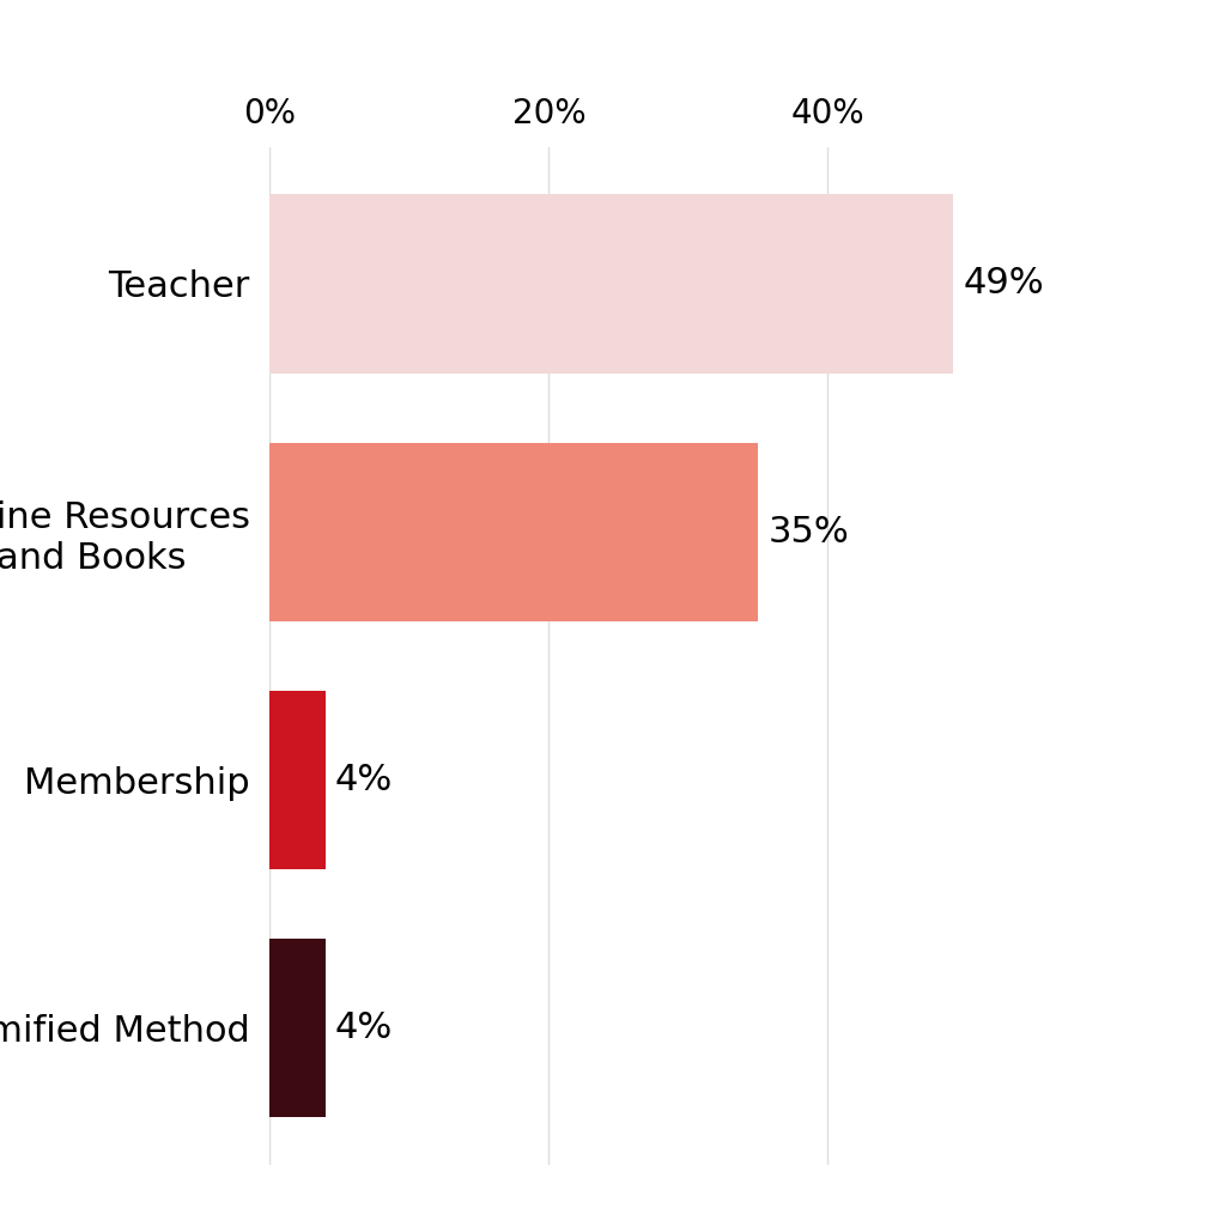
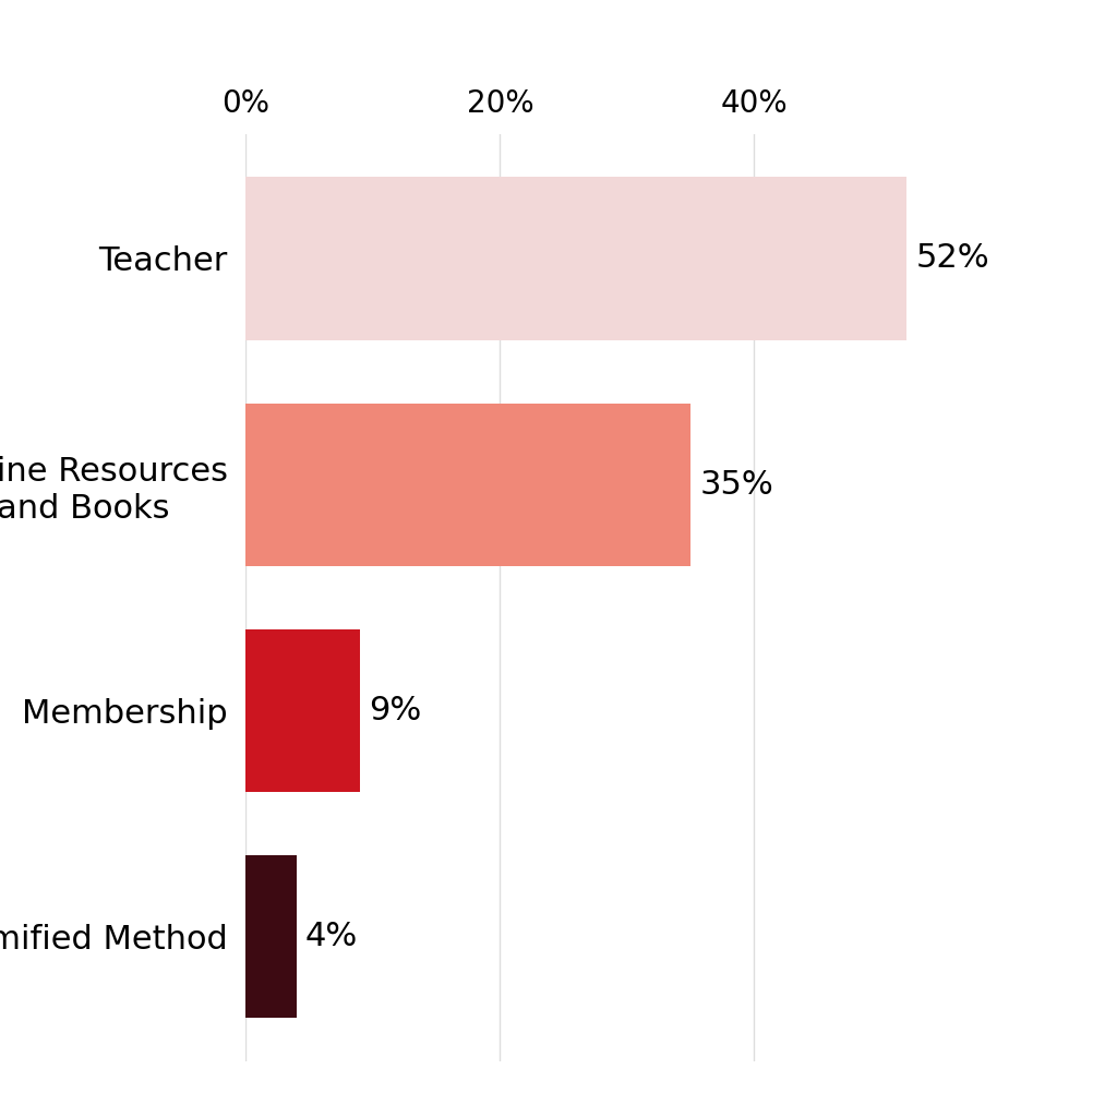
Teacher: 49% -> 52%
Membership: 4% -> 9%
